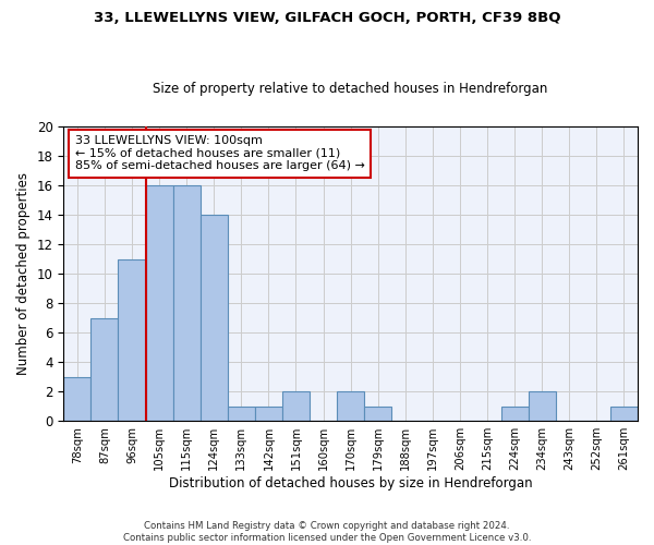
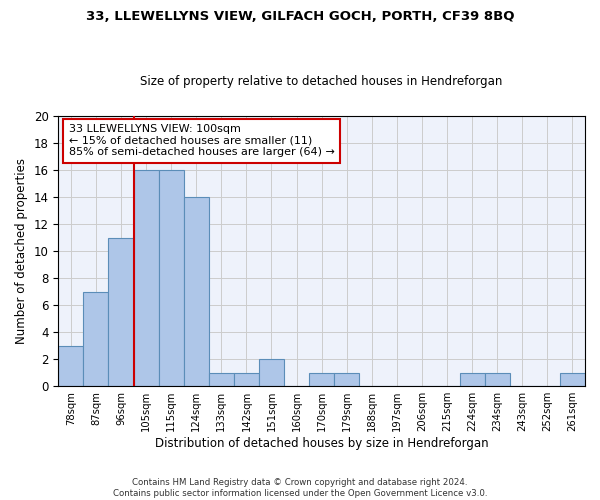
170sqm: 2 -> 1
234sqm: 2 -> 1
